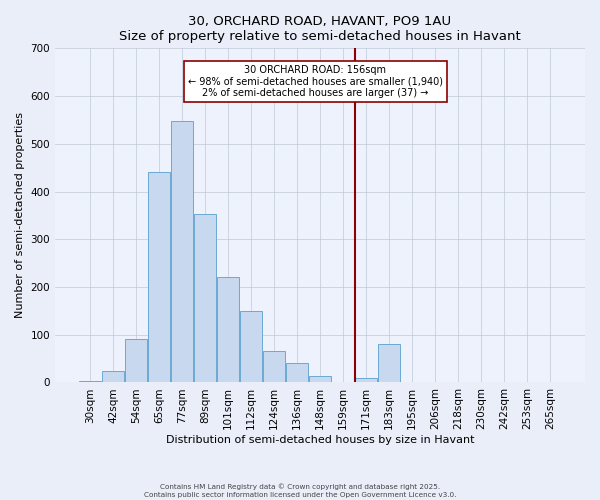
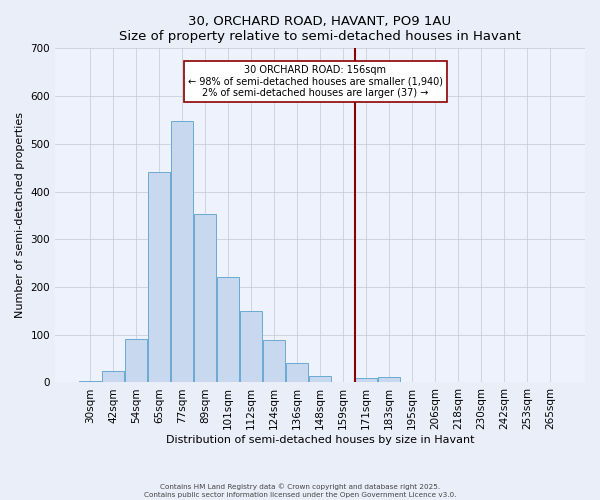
124sqm: 65 -> 88
183sqm: 80 -> 12
